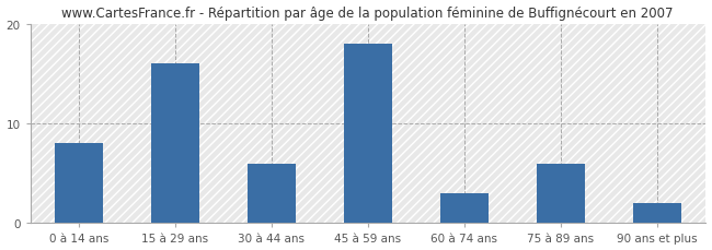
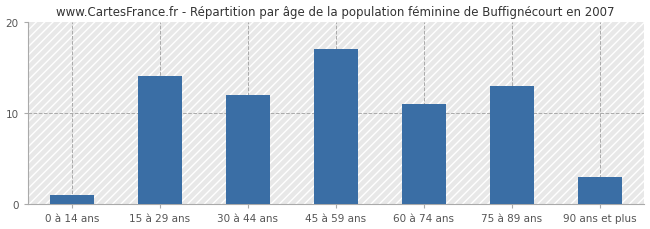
0 à 14 ans: 8 -> 1
15 à 29 ans: 16 -> 14
30 à 44 ans: 6 -> 12
45 à 59 ans: 18 -> 17
60 à 74 ans: 3 -> 11
75 à 89 ans: 6 -> 13
90 ans et plus: 2 -> 3
